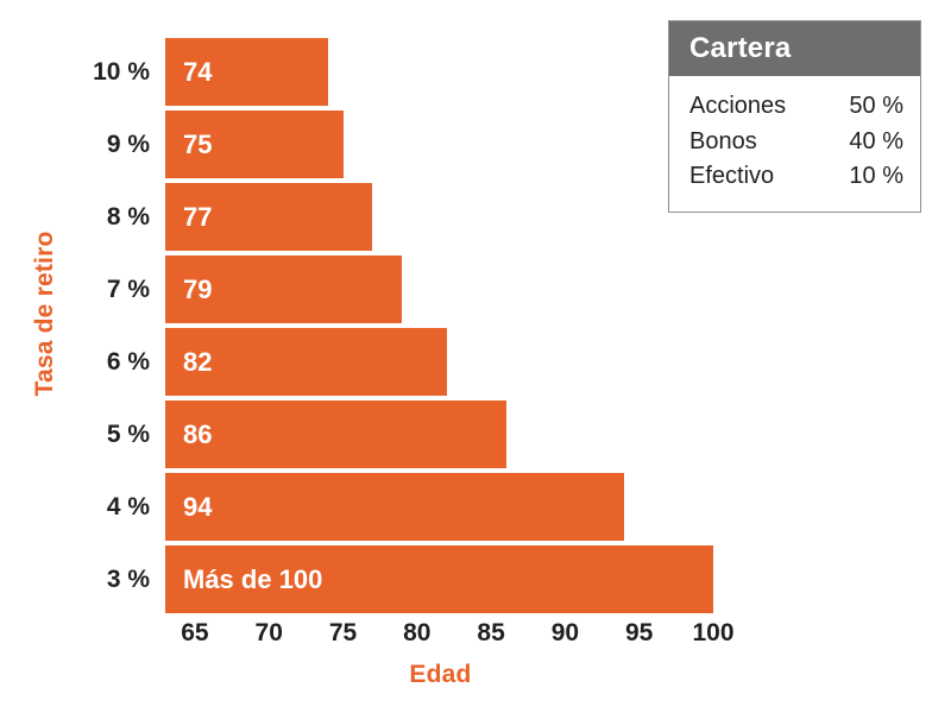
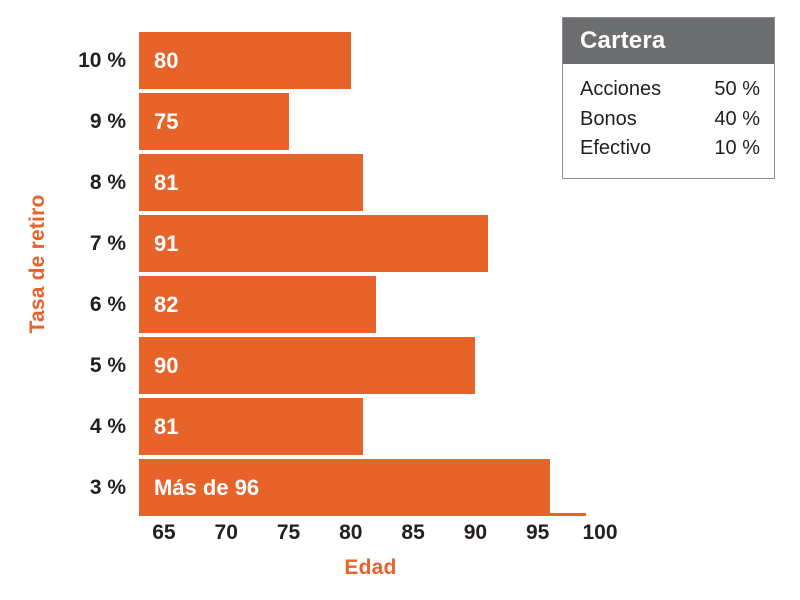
10 %: 74 -> 80
8 %: 77 -> 81
7 %: 79 -> 91
5 %: 86 -> 90
4 %: 94 -> 81
3 %: 100 -> 96
